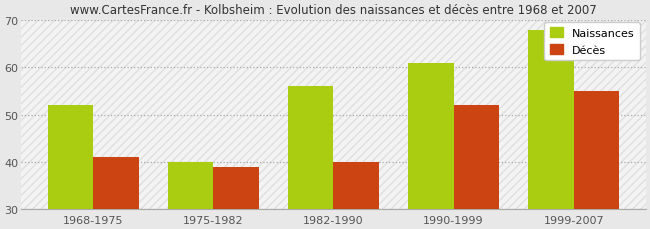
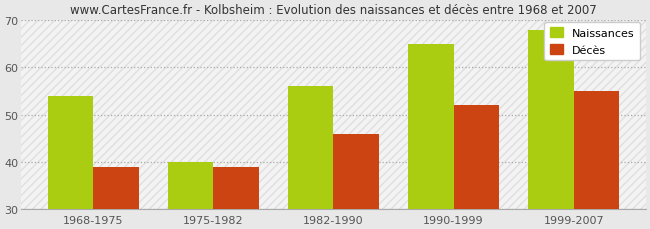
Naissances/1968-1975: 52 -> 54
Décès/1968-1975: 41 -> 39
Décès/1982-1990: 40 -> 46
Naissances/1990-1999: 61 -> 65
